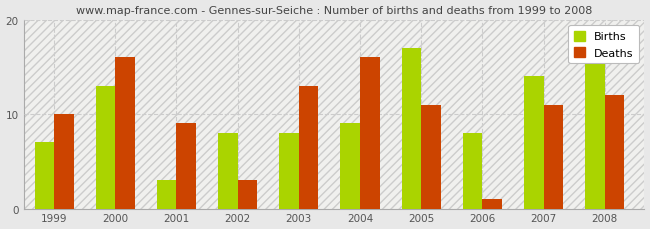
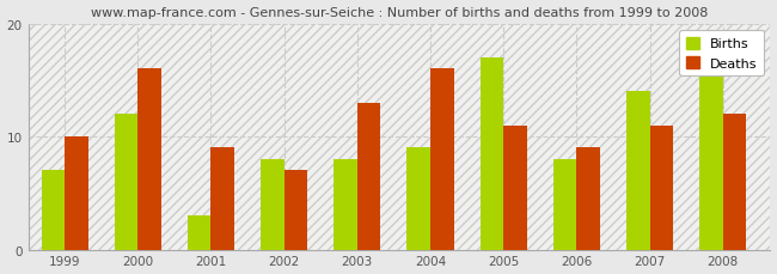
Births/2000: 13 -> 12
Deaths/2002: 3 -> 7
Deaths/2006: 1 -> 9
